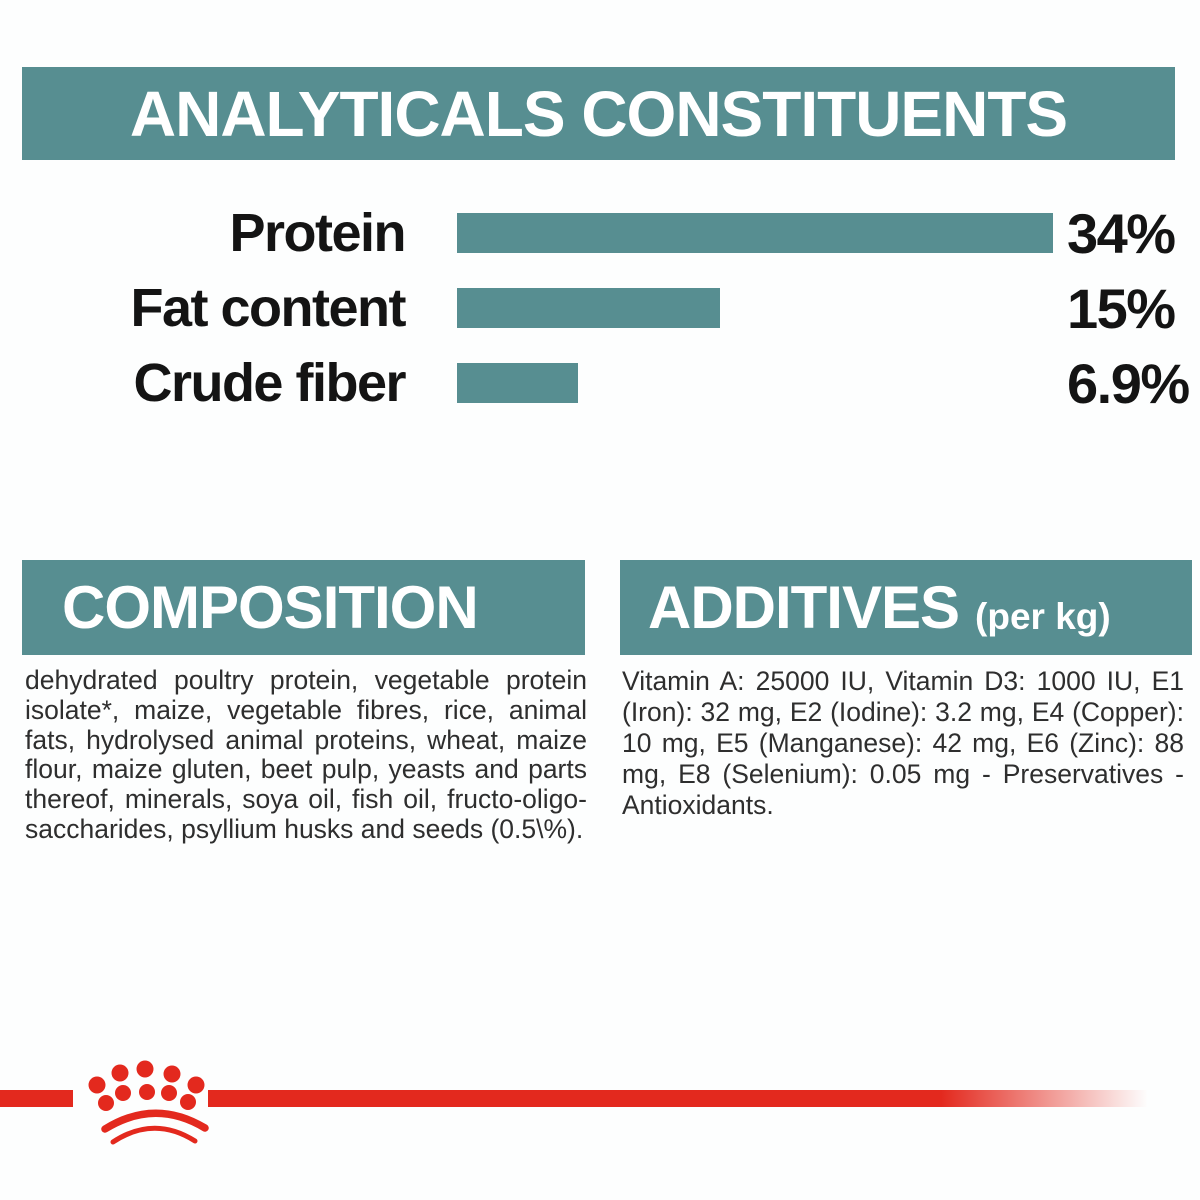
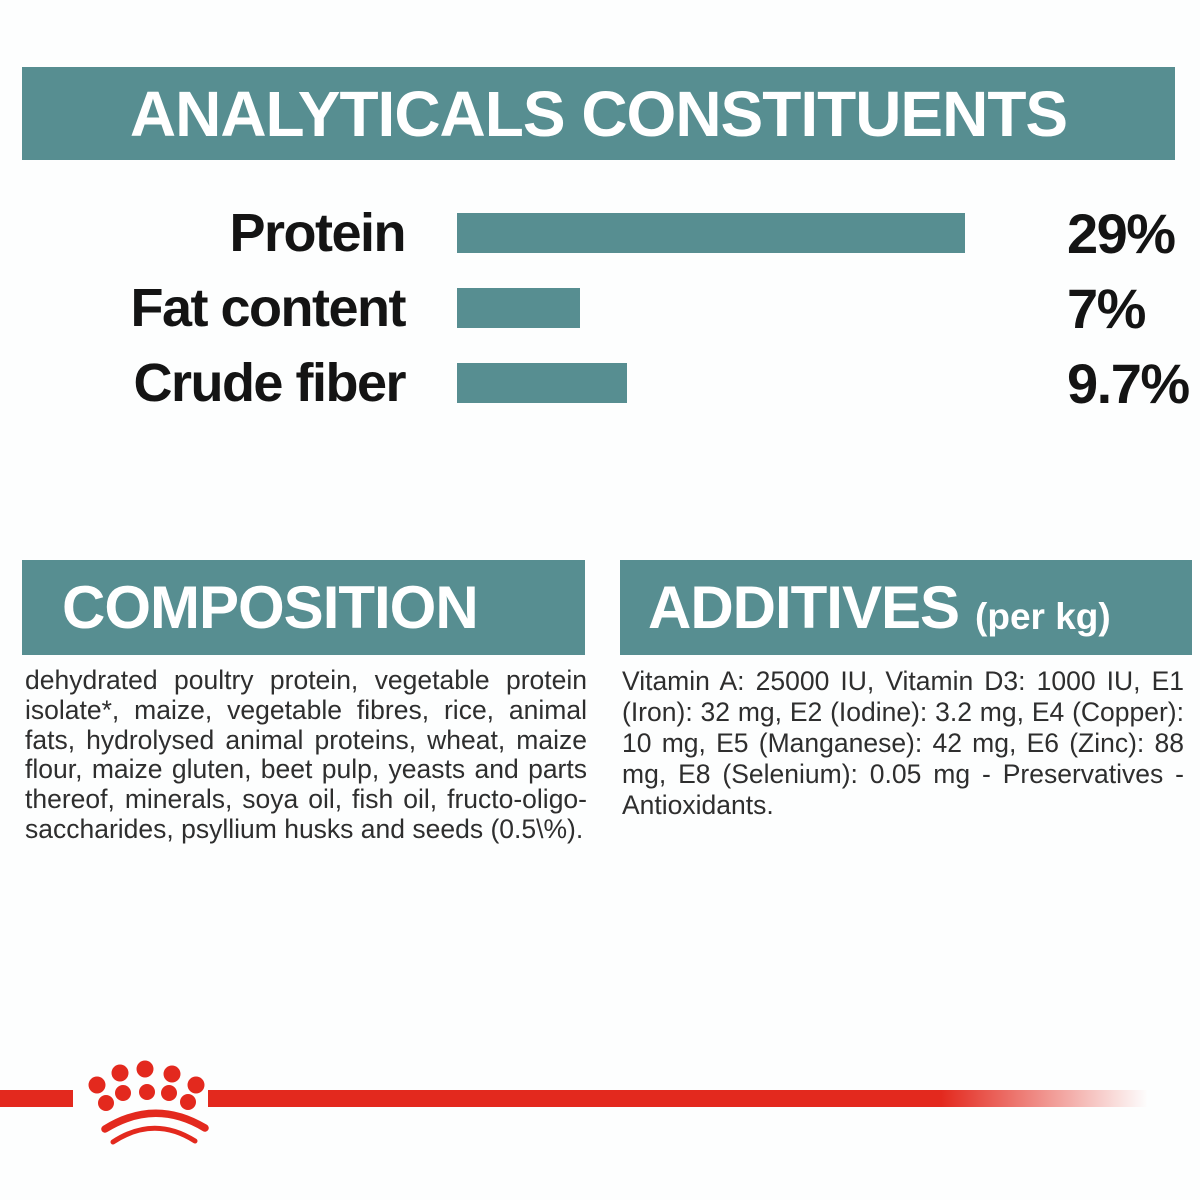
Protein: 34% -> 29%
Fat content: 15% -> 7%
Crude fiber: 6.9% -> 9.7%
